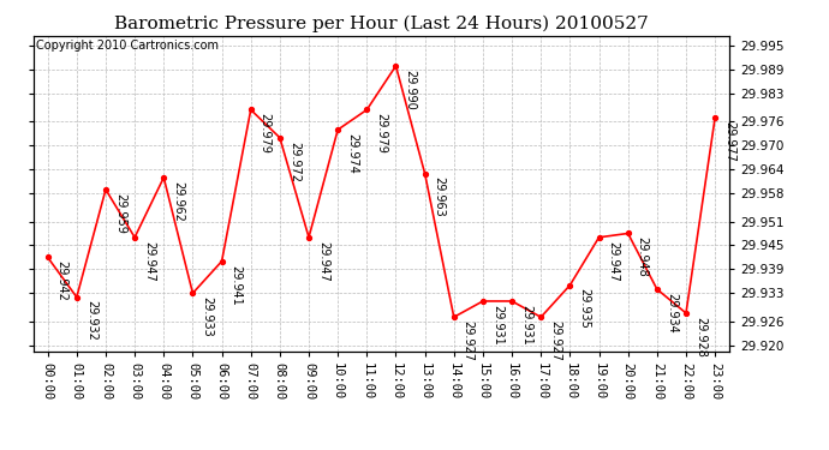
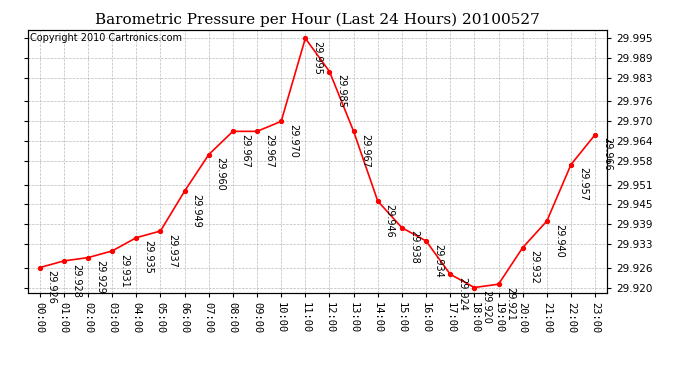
00:00: 29.942 -> 29.926
01:00: 29.932 -> 29.928
02:00: 29.959 -> 29.929
03:00: 29.947 -> 29.931
04:00: 29.962 -> 29.935
05:00: 29.933 -> 29.937
06:00: 29.941 -> 29.949
07:00: 29.979 -> 29.960
08:00: 29.972 -> 29.967
09:00: 29.947 -> 29.967
10:00: 29.974 -> 29.970
11:00: 29.979 -> 29.995
12:00: 29.990 -> 29.985
13:00: 29.963 -> 29.967
14:00: 29.927 -> 29.946
15:00: 29.931 -> 29.938
16:00: 29.931 -> 29.934
17:00: 29.927 -> 29.924
18:00: 29.935 -> 29.920
19:00: 29.947 -> 29.921
20:00: 29.948 -> 29.932
21:00: 29.934 -> 29.940
22:00: 29.928 -> 29.957
23:00: 29.977 -> 29.966
